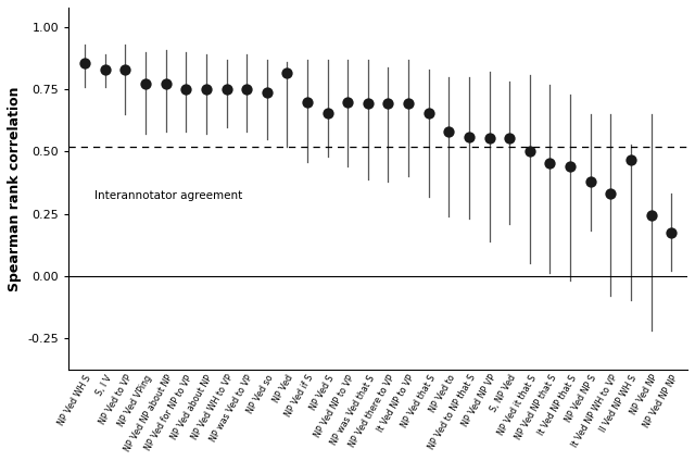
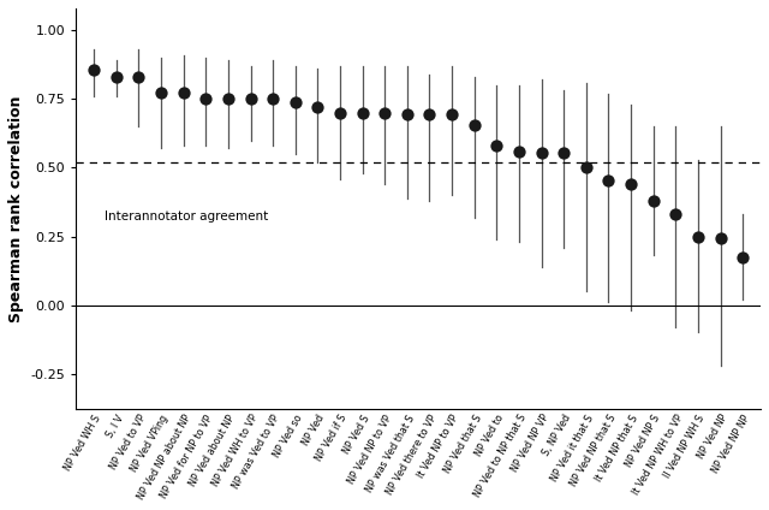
NP Ved: 0.815 -> 0.720
NP Ved S: 0.655 -> 0.700
II Ved NP WH S: 0.465 -> 0.250
